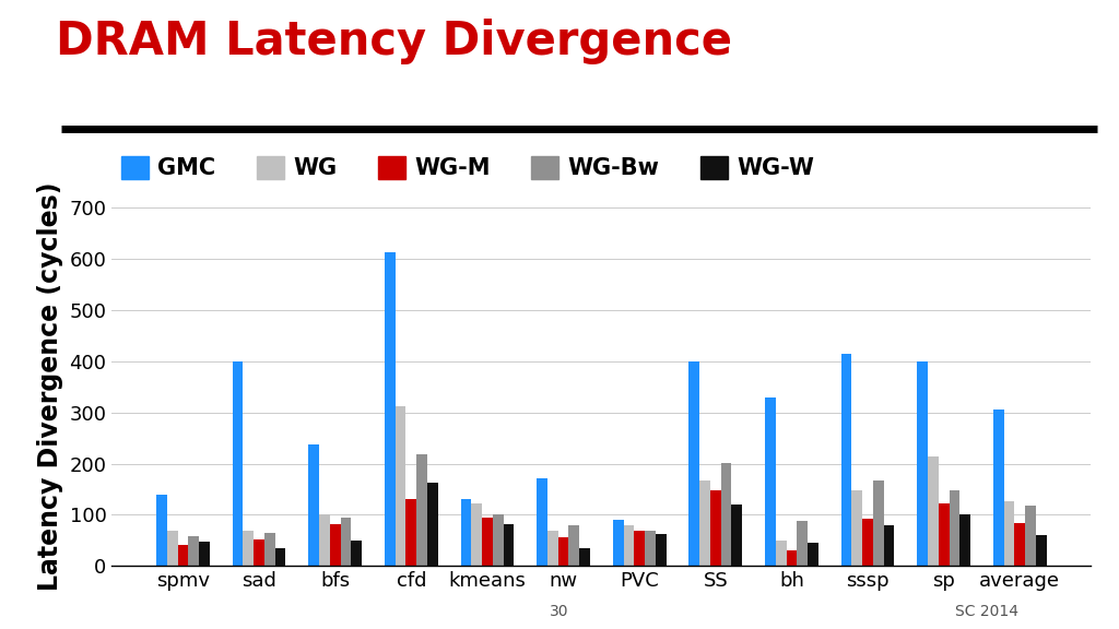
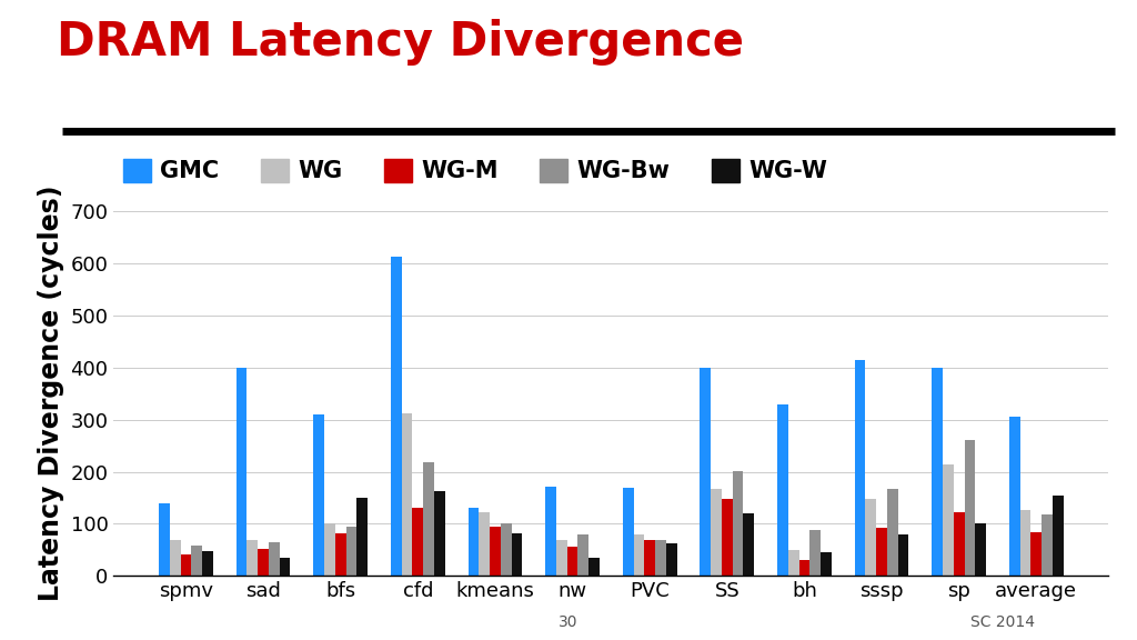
GMC/bfs: 237 -> 310
WG-W/bfs: 50 -> 150
GMC/PVC: 90 -> 170
WG-Bw/sp: 148 -> 260
WG-W/average: 60 -> 155
